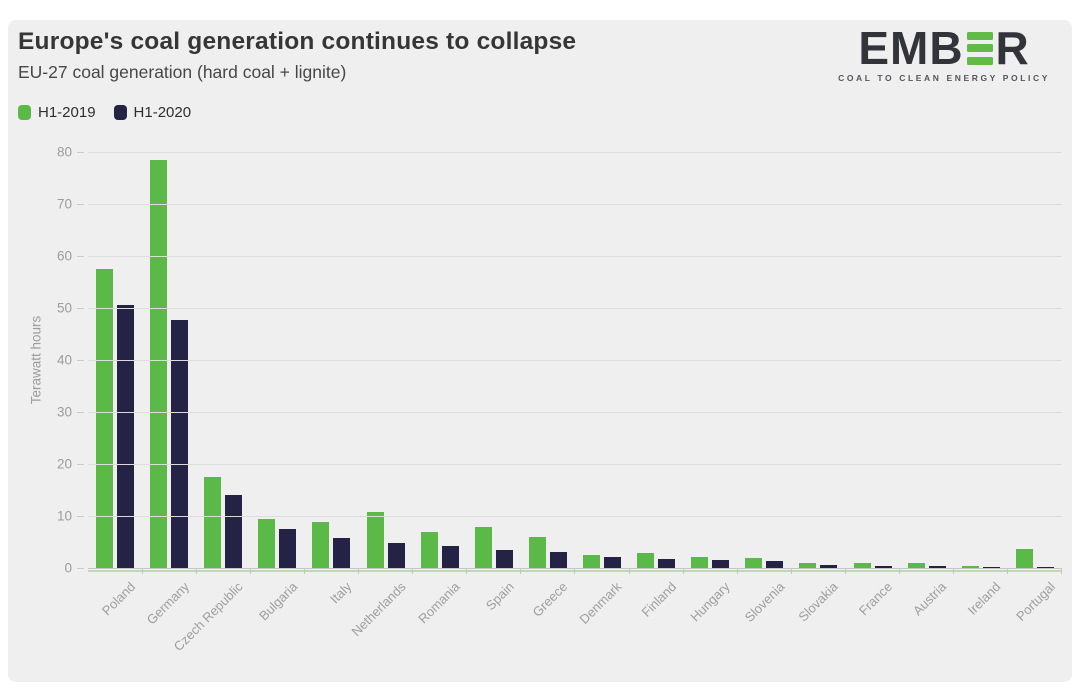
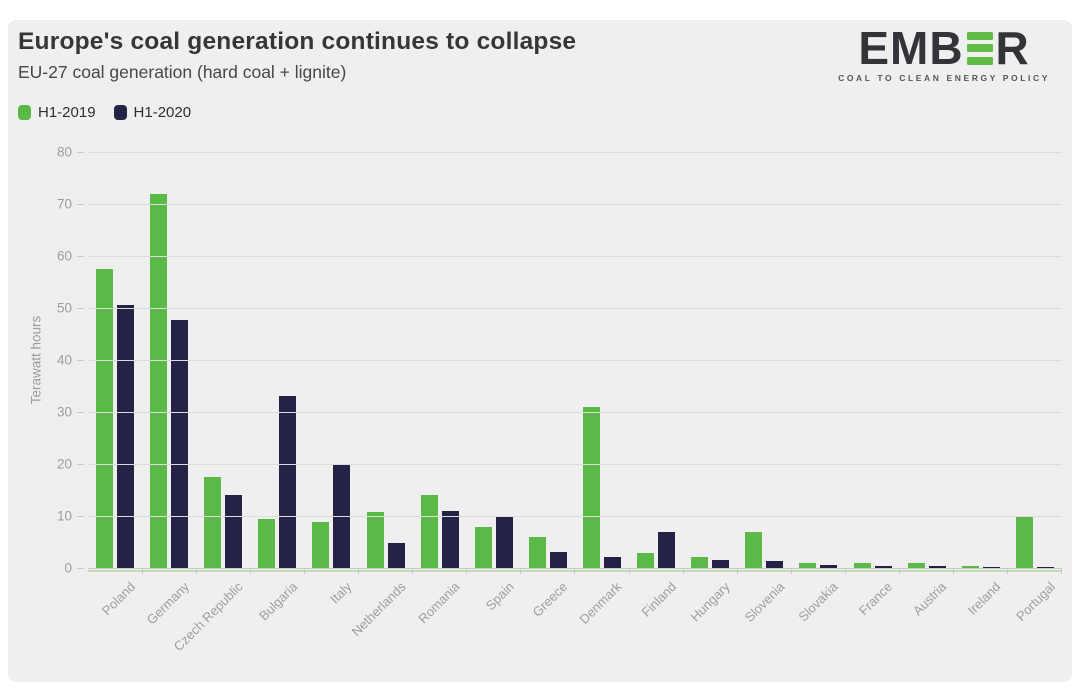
H1-2019/Germany: 78 -> 72
H1-2020/Bulgaria: 8 -> 33
H1-2020/Italy: 6 -> 20
H1-2019/Romania: 7 -> 14
H1-2020/Romania: 4 -> 11
H1-2020/Spain: 3 -> 10
H1-2019/Denmark: 2 -> 31
H1-2020/Finland: 2 -> 7
H1-2019/Slovenia: 2 -> 7
H1-2019/Portugal: 4 -> 10
